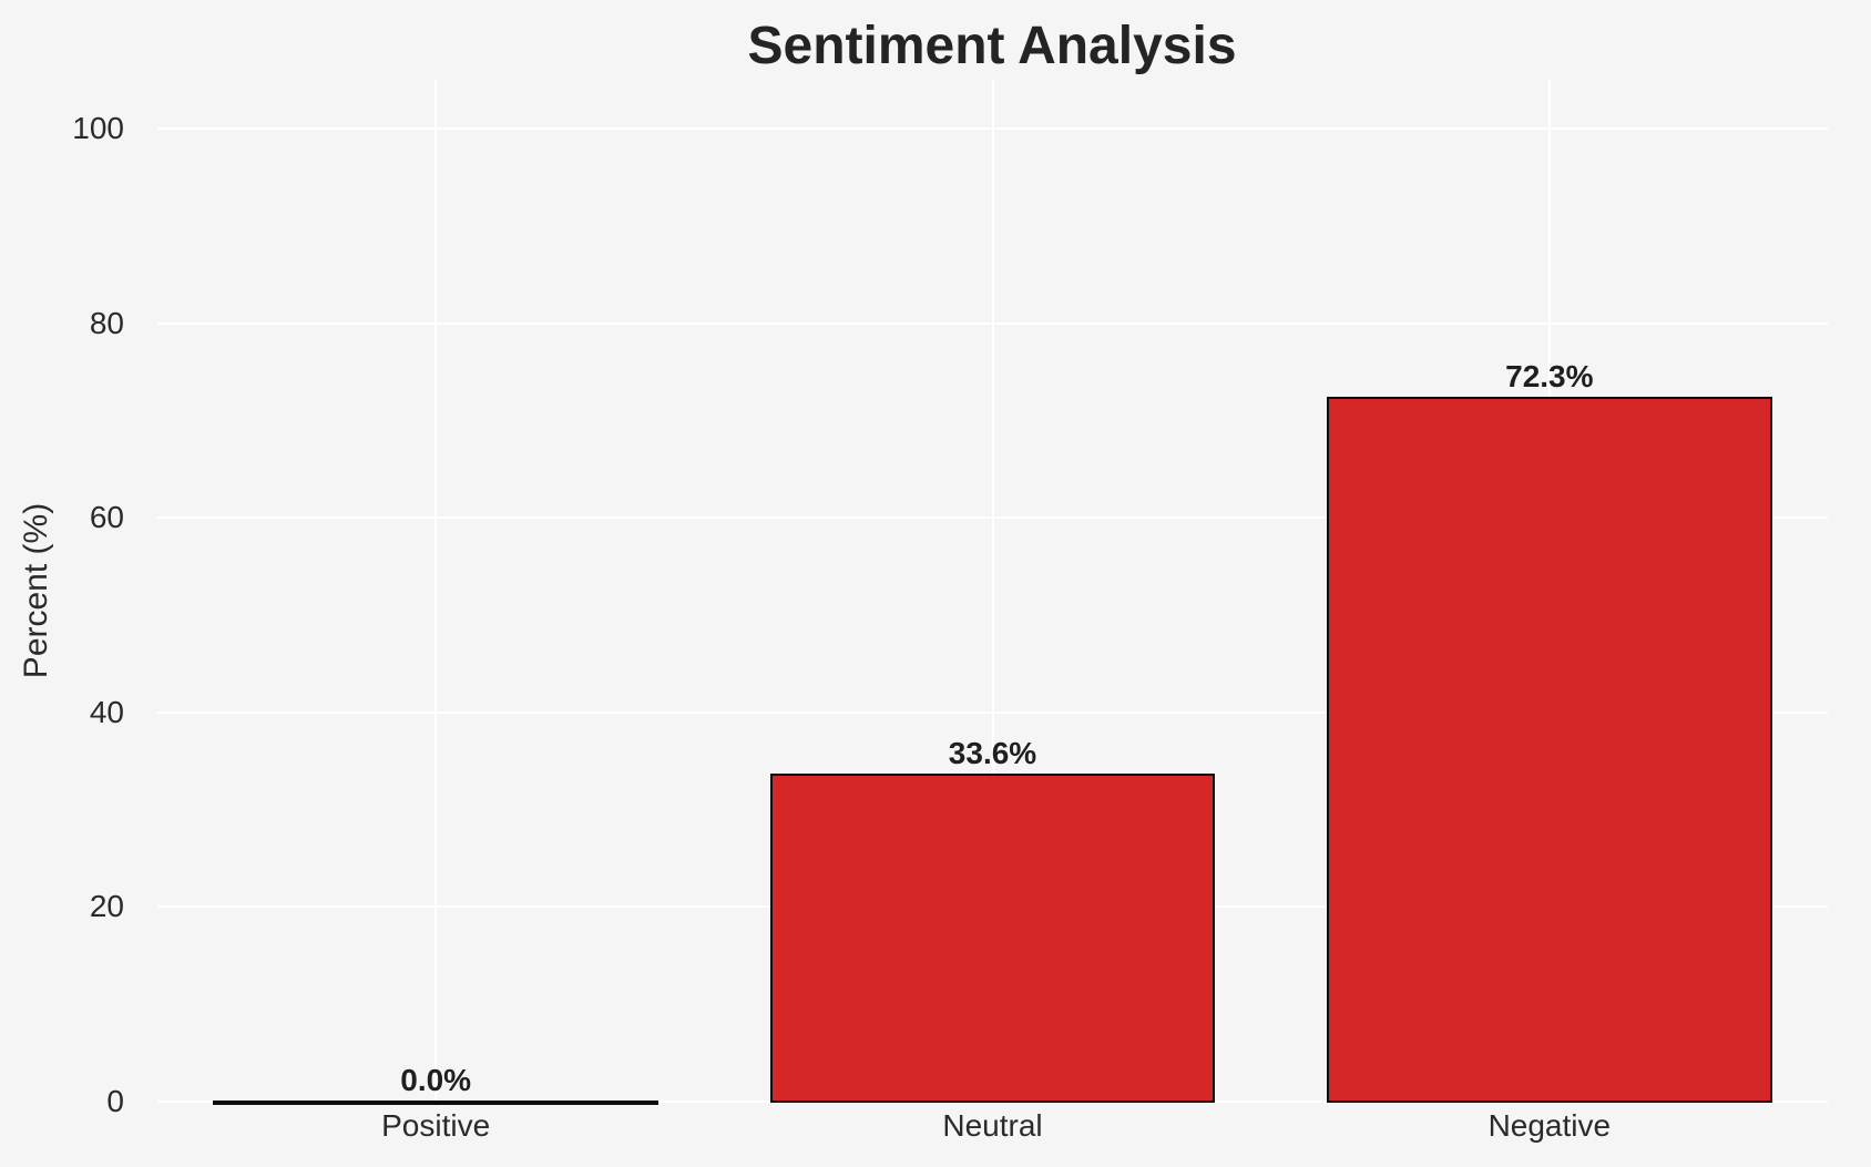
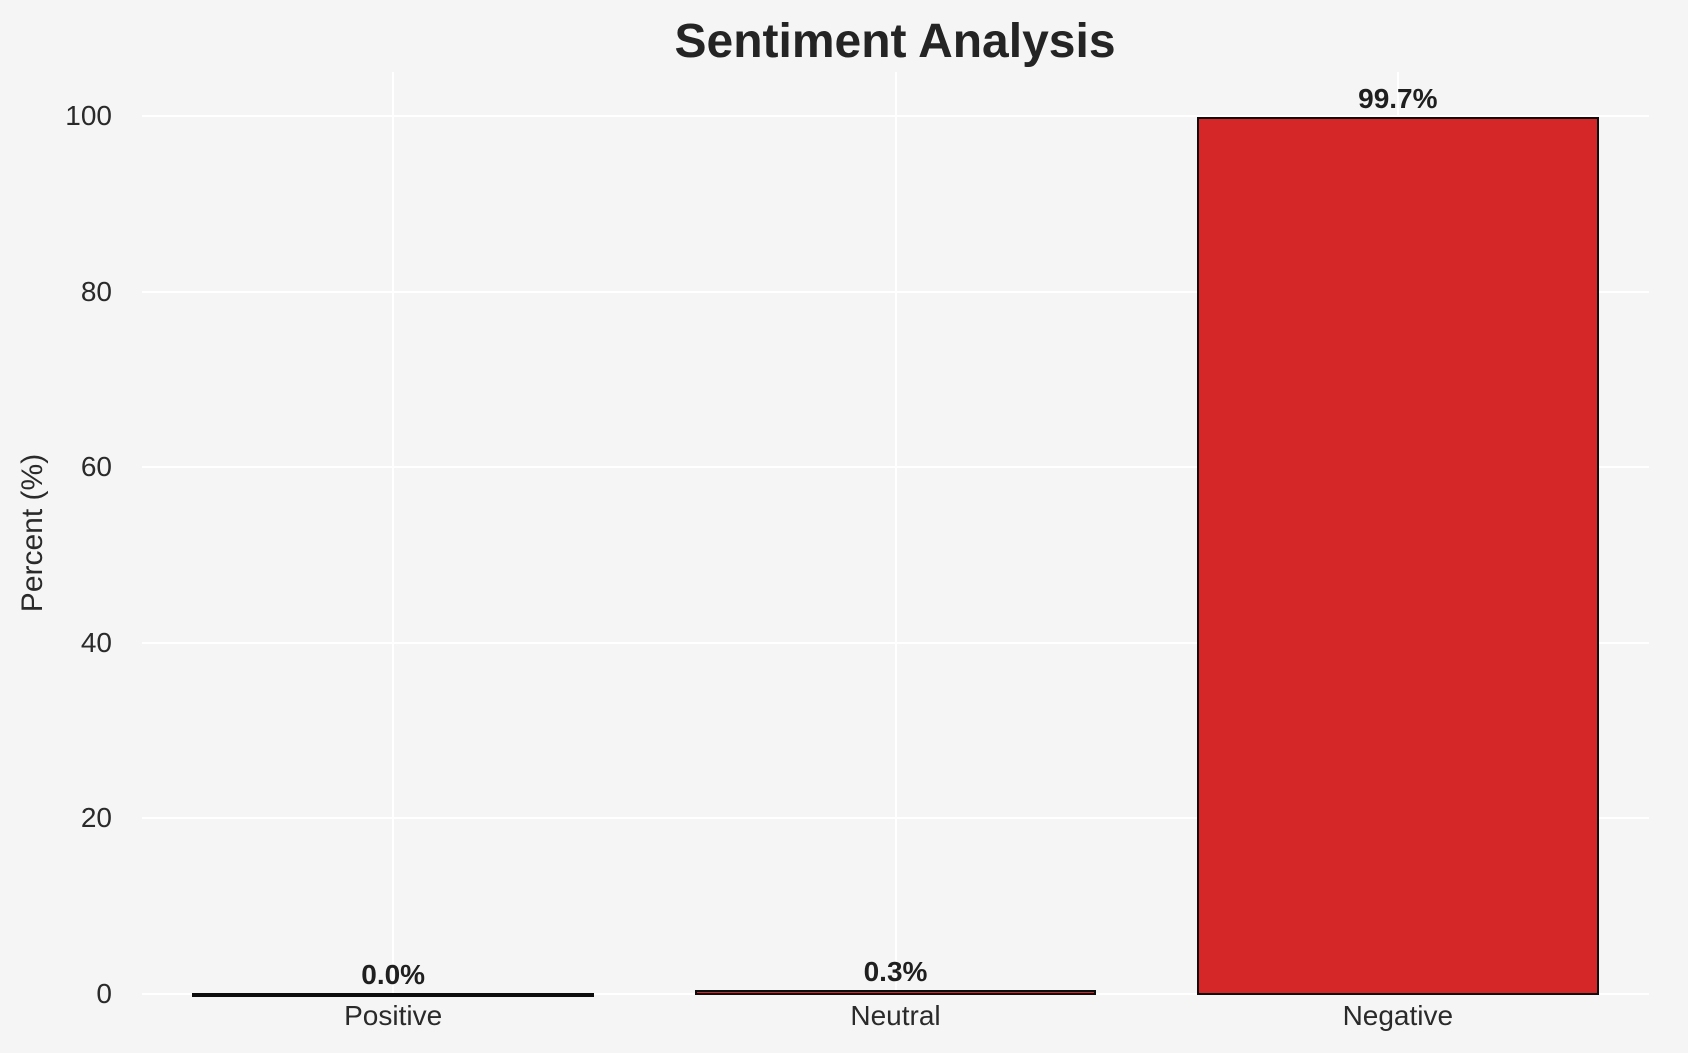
Neutral: 33.6% -> 0.3%
Negative: 72.3% -> 99.7%
